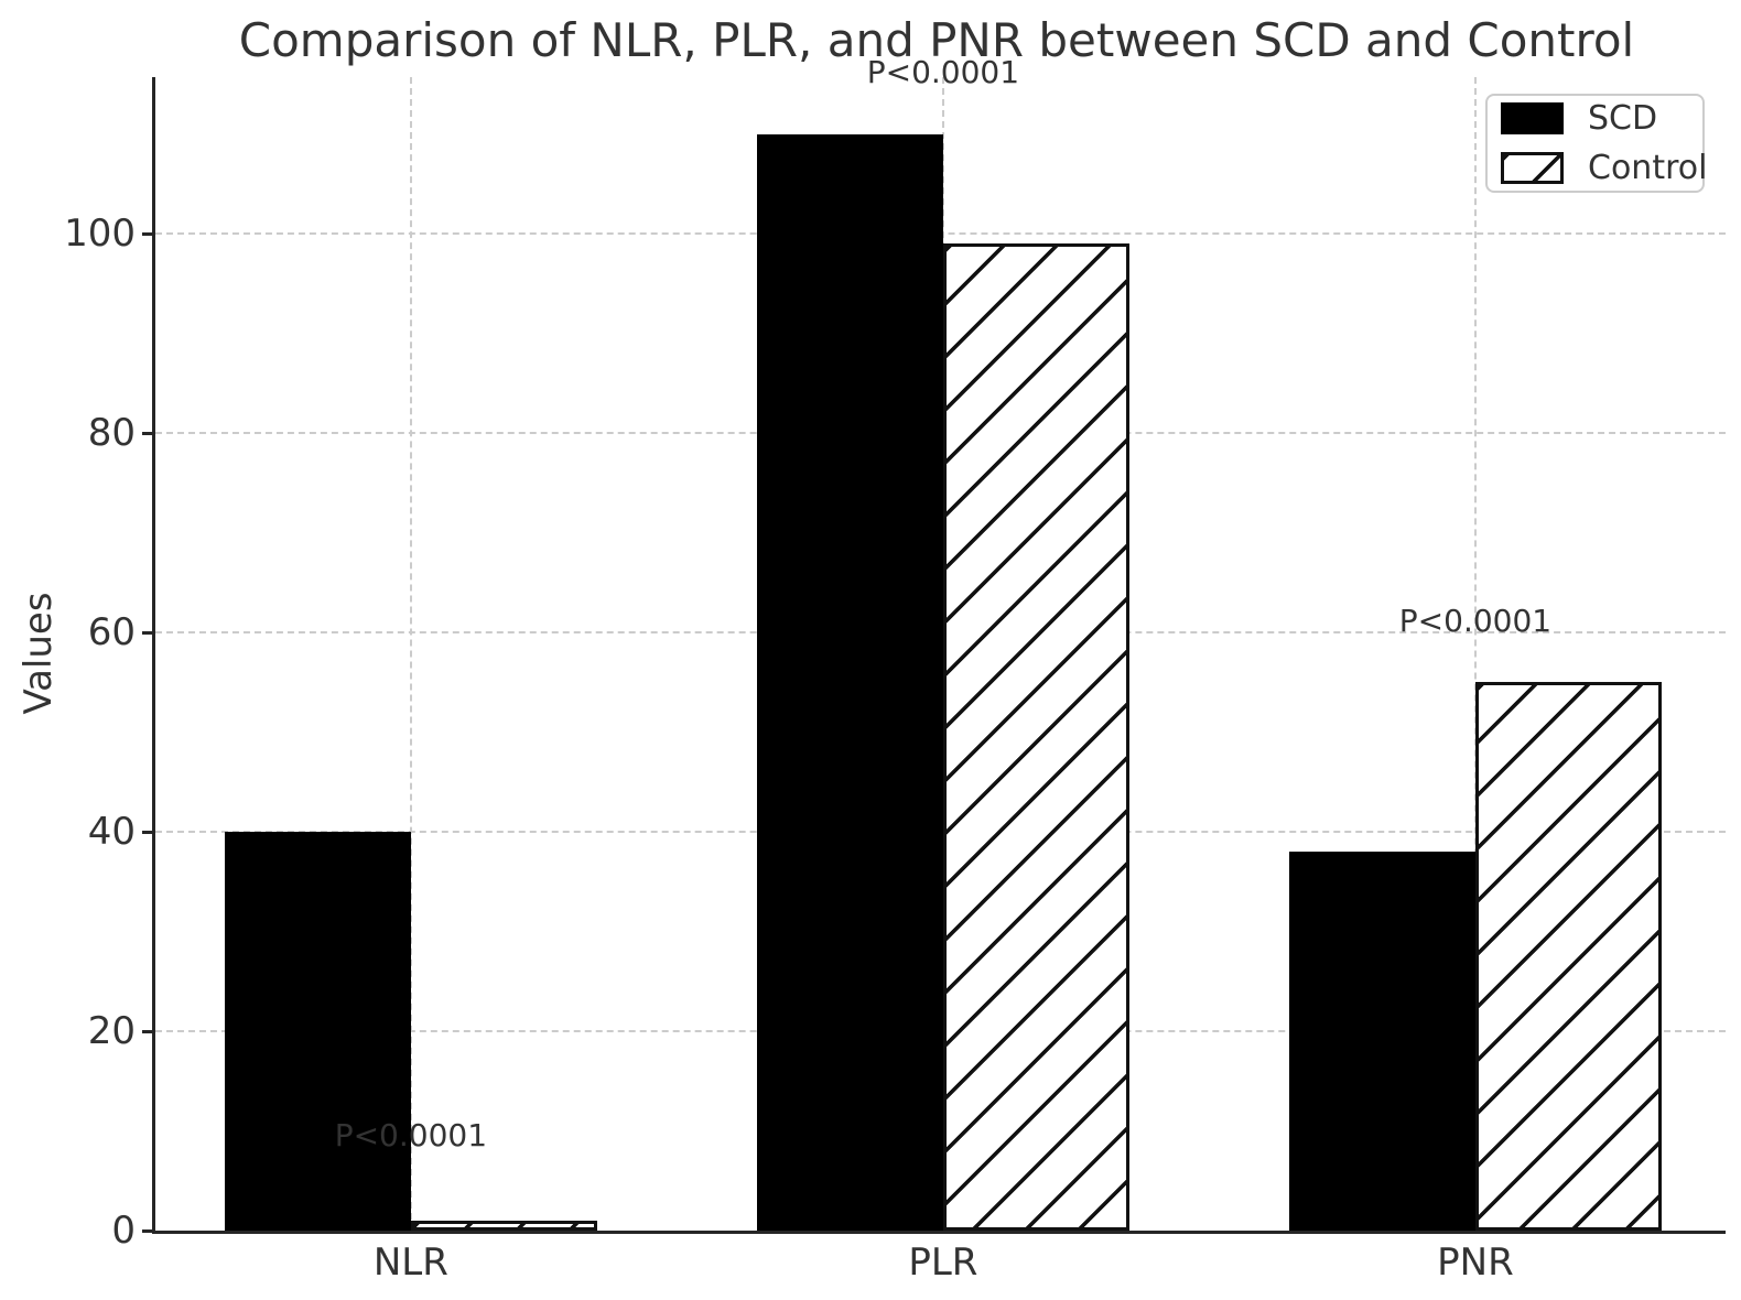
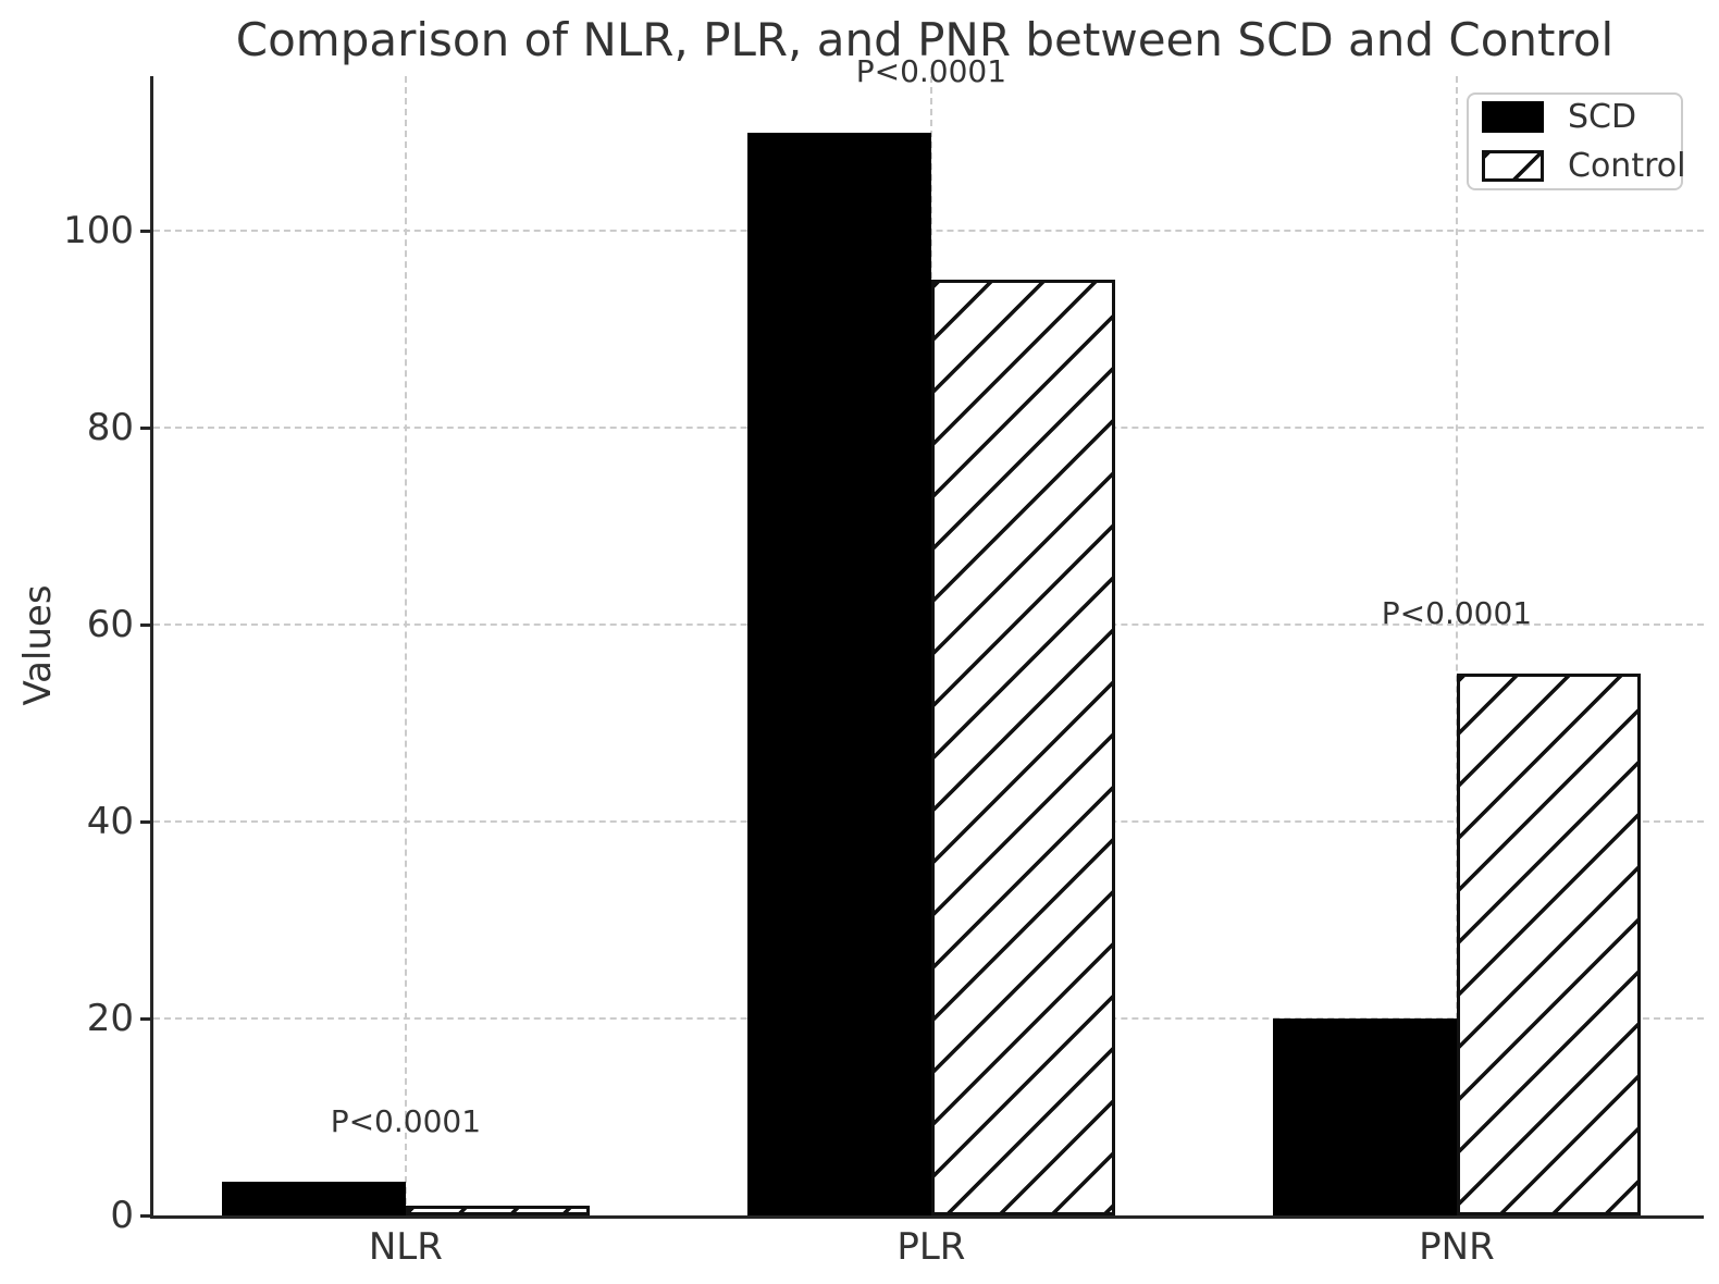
SCD/NLR: 40 -> 3
Control/PLR: 99 -> 95
SCD/PNR: 38 -> 20
